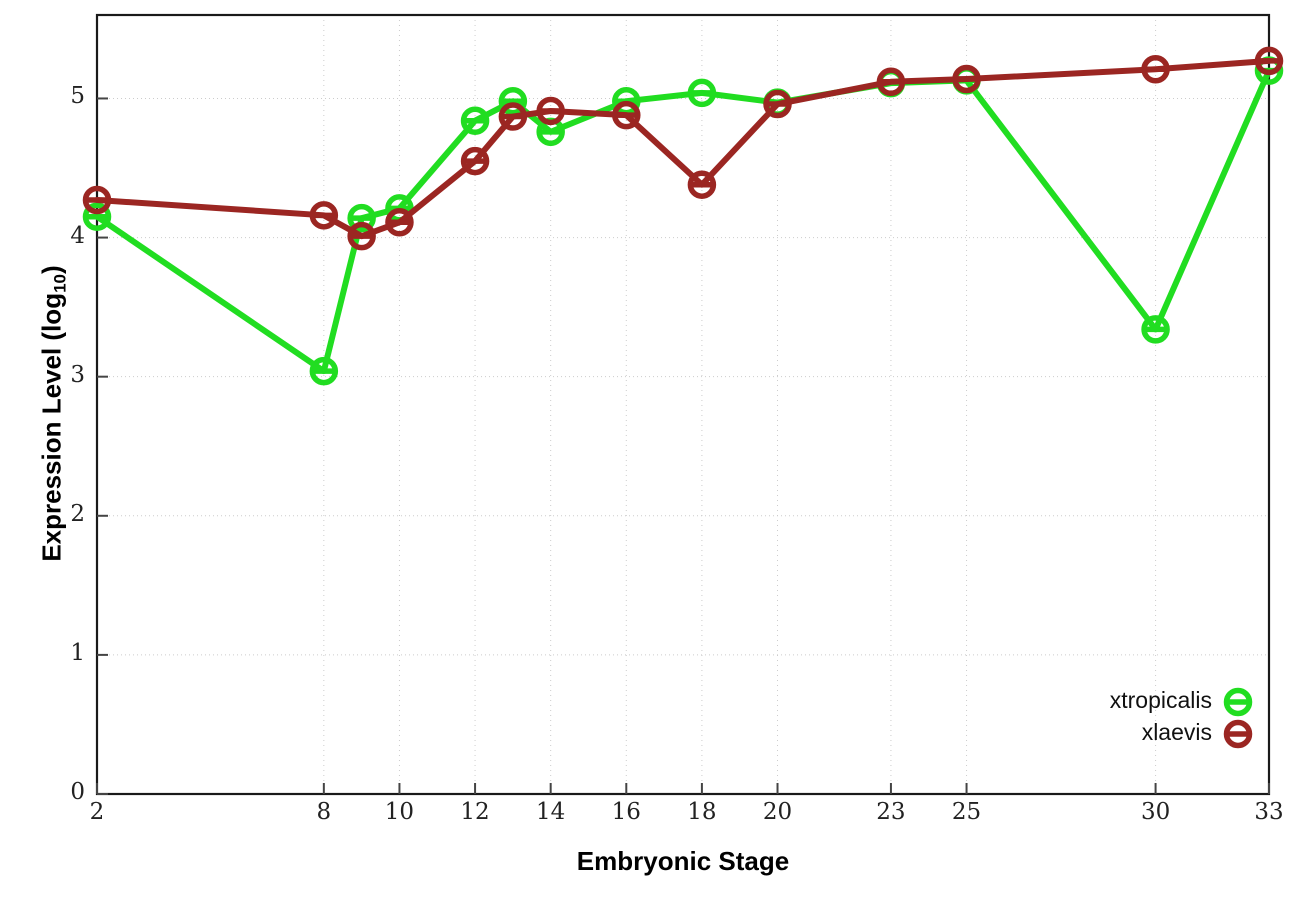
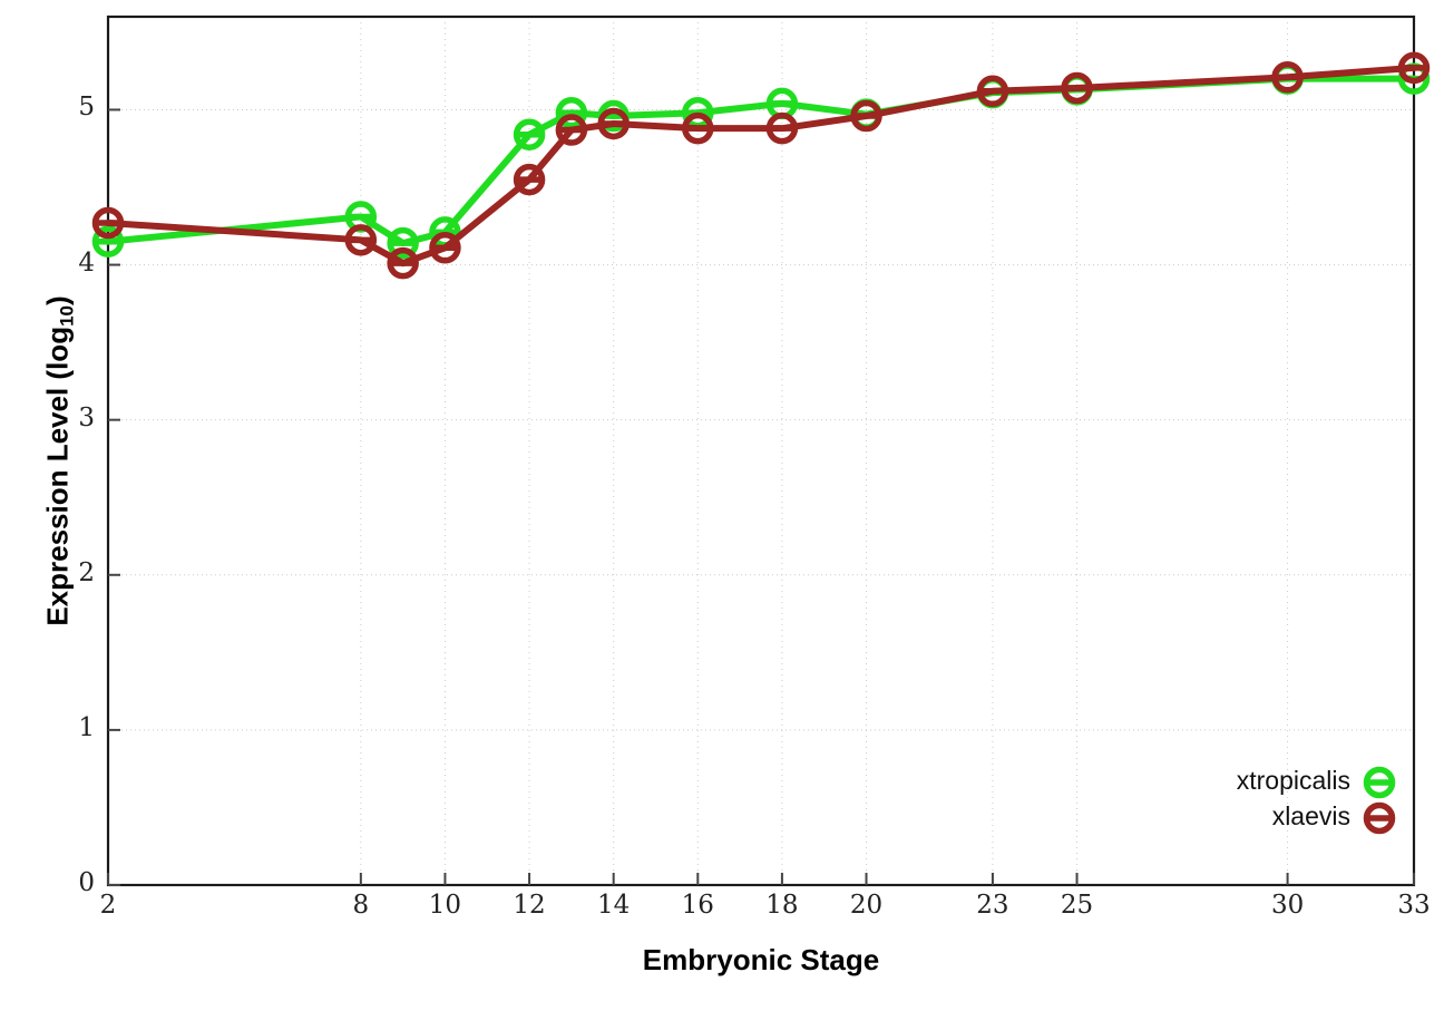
xtropicalis/8: 3.04 -> 4.31
xtropicalis/14: 4.76 -> 4.96
xlaevis/18: 4.38 -> 4.88
xtropicalis/30: 3.34 -> 5.20
